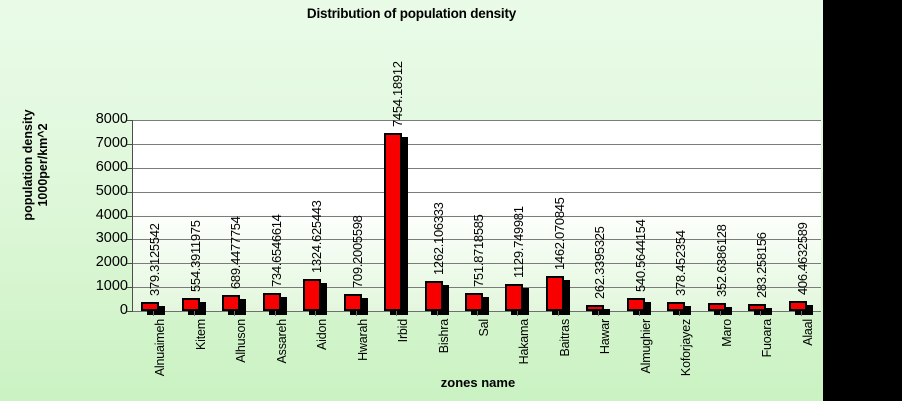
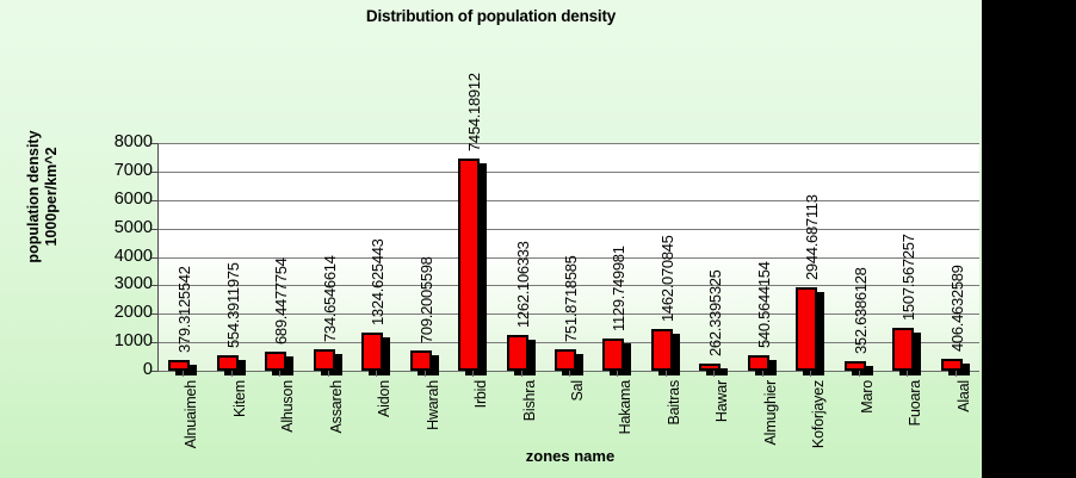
Koforjayez: 378.452354 -> 2944.687113
Fuoara: 283.258156 -> 1507.567257
